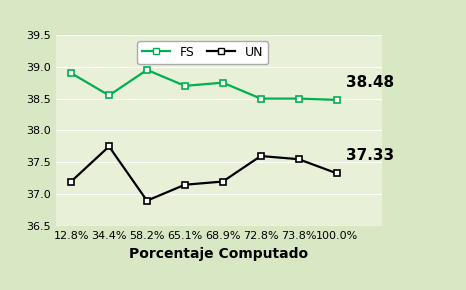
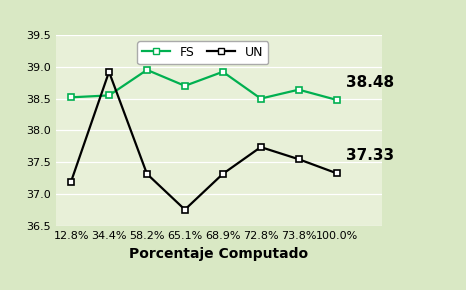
FS/12.8%: 38.90 -> 38.52
UN/34.4%: 37.75 -> 38.92
UN/58.2%: 36.90 -> 37.32
UN/65.1%: 37.15 -> 36.76
FS/68.9%: 38.75 -> 38.92
UN/68.9%: 37.20 -> 37.32
UN/72.8%: 37.60 -> 37.74
FS/73.8%: 38.50 -> 38.64
